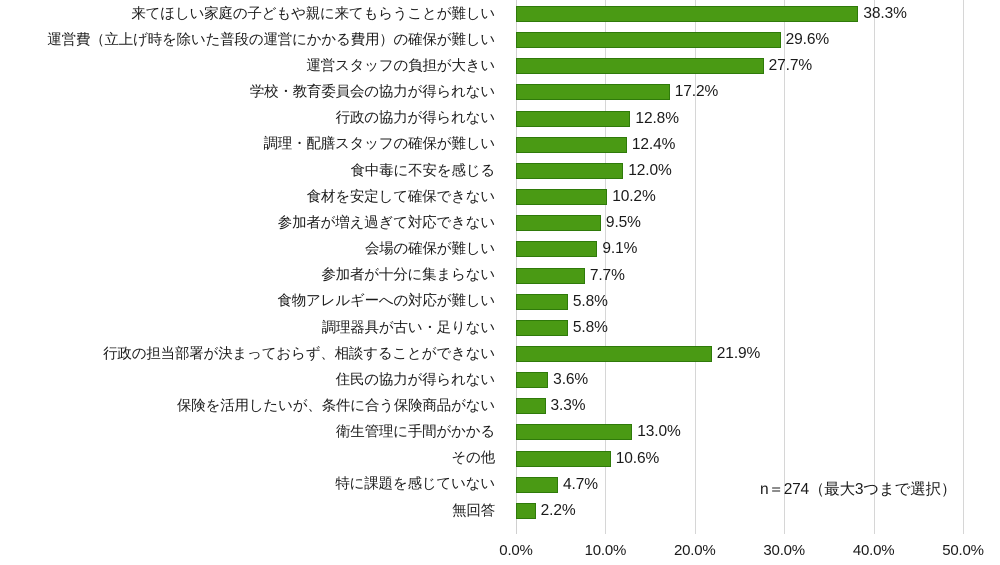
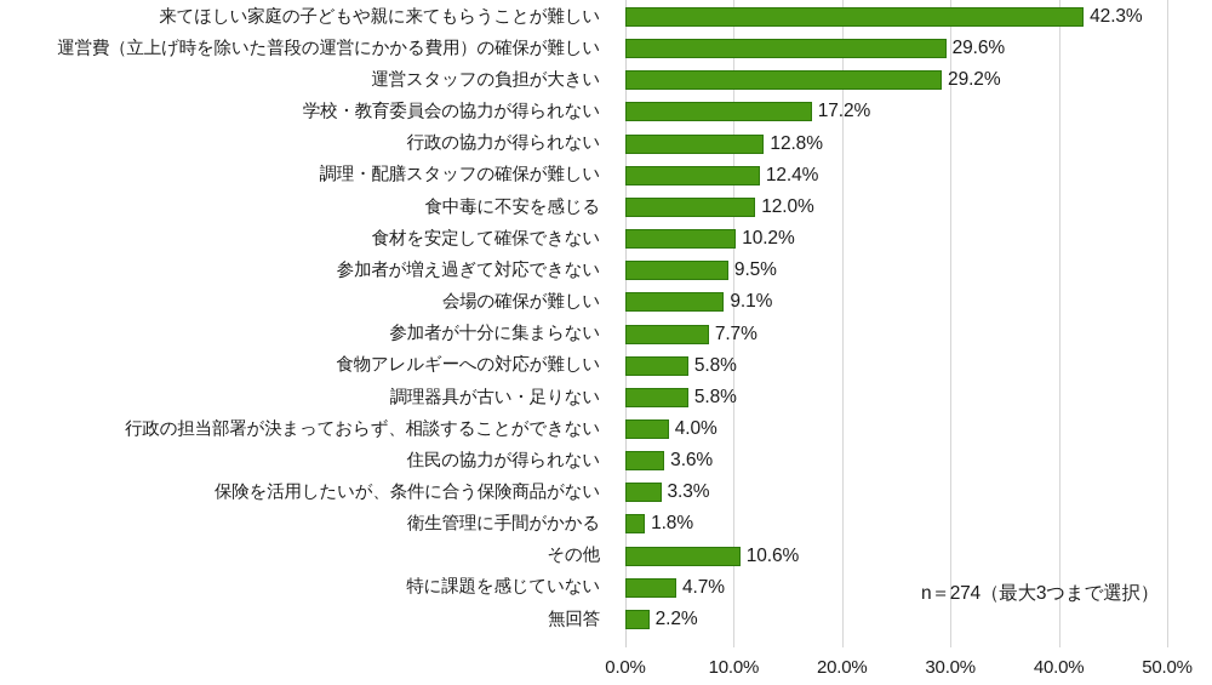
来てほしい家庭の子どもや親に来てもらうことが難しい: 38.3% -> 42.3%
運営スタッフの負担が大きい: 27.7% -> 29.2%
行政の担当部署が決まっておらず、相談することができない: 21.9% -> 4.0%
衛生管理に手間がかかる: 13.0% -> 1.8%
